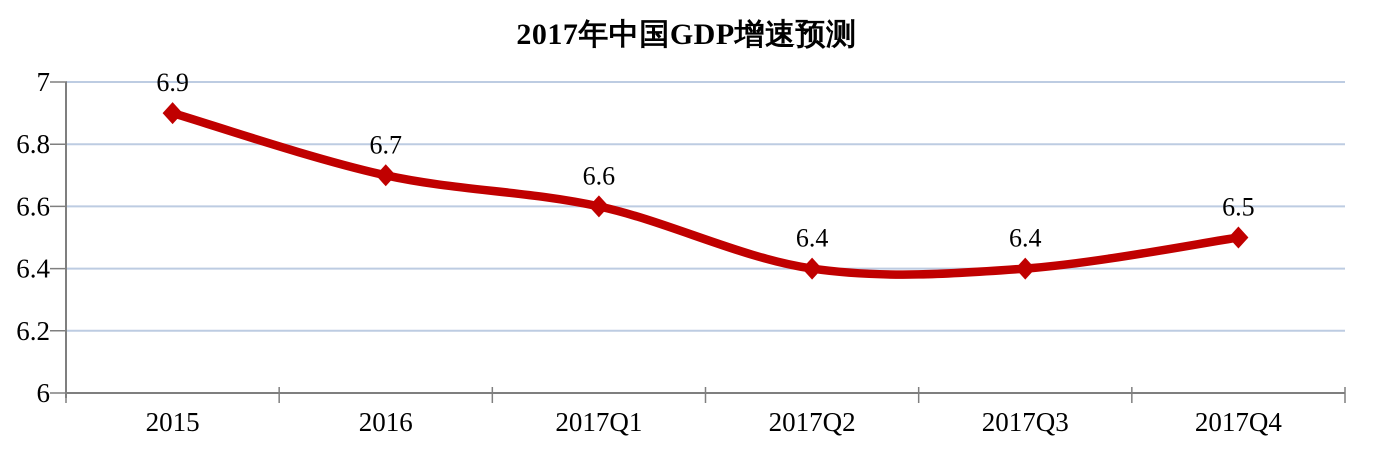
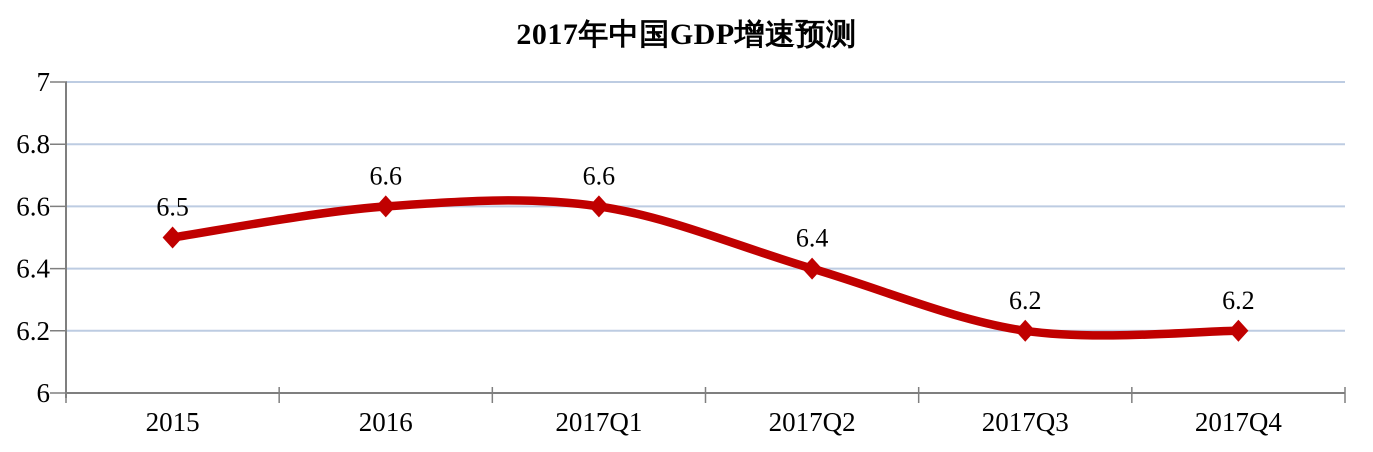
2015: 6.9 -> 6.5
2016: 6.7 -> 6.6
2017Q3: 6.4 -> 6.2
2017Q4: 6.5 -> 6.2
